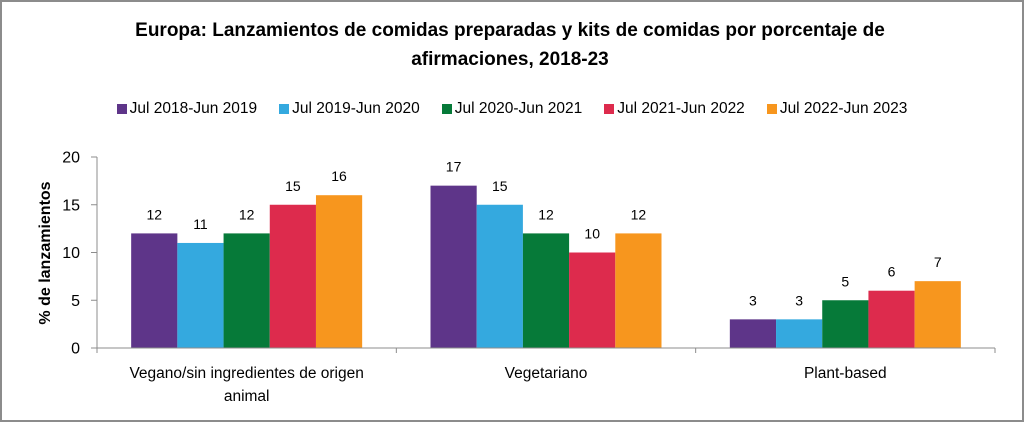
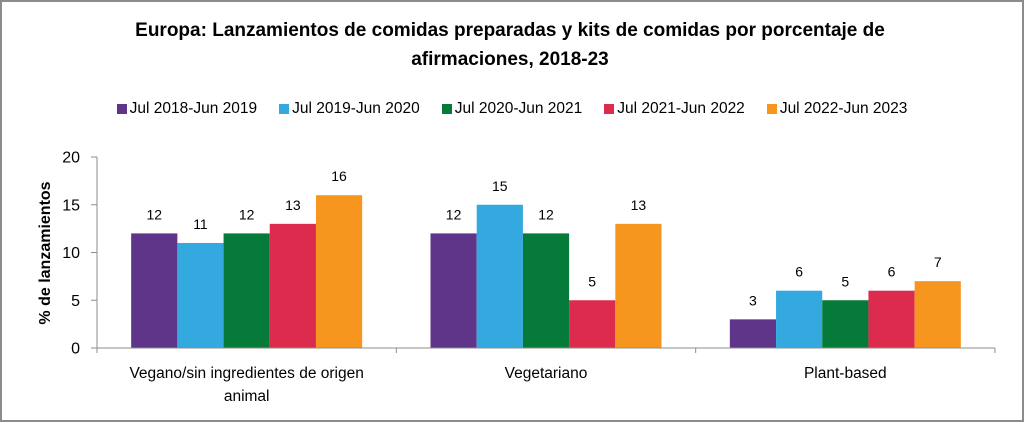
Jul 2021-Jun 2022/Vegano/sin ingredientes de origen animal: 15 -> 13
Jul 2018-Jun 2019/Vegetariano: 17 -> 12
Jul 2021-Jun 2022/Vegetariano: 10 -> 5
Jul 2022-Jun 2023/Vegetariano: 12 -> 13
Jul 2019-Jun 2020/Plant-based: 3 -> 6
